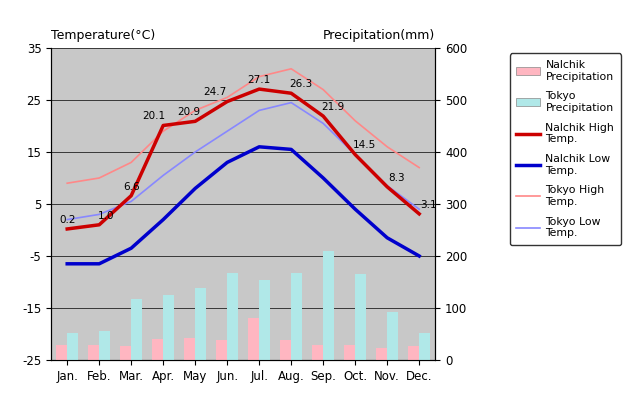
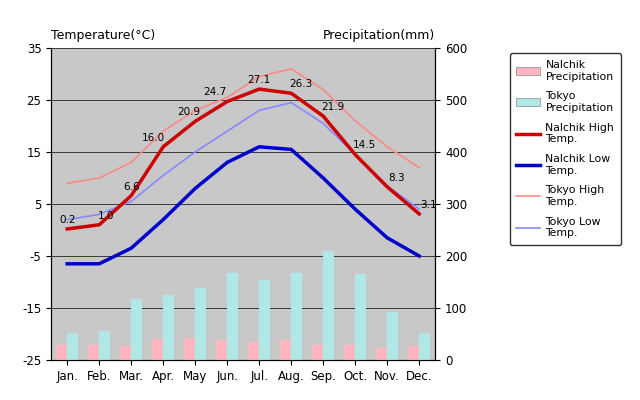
Nalchik High Temp./Apr.: 20.1 -> 16.0
Nalchik Precipitation/Jul.: 80 -> 35
